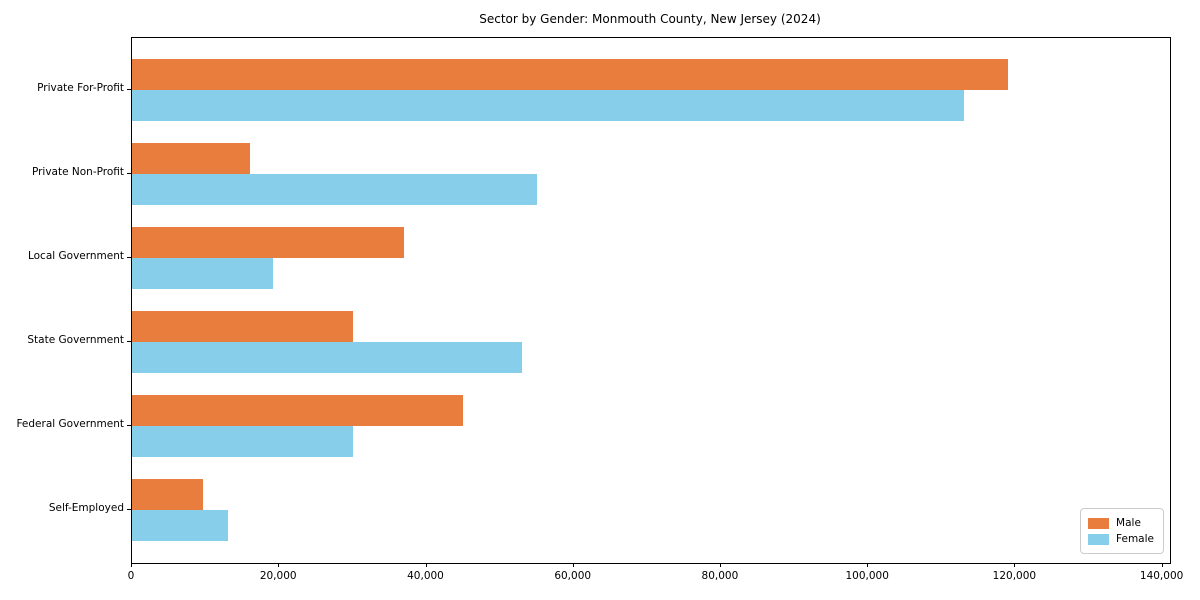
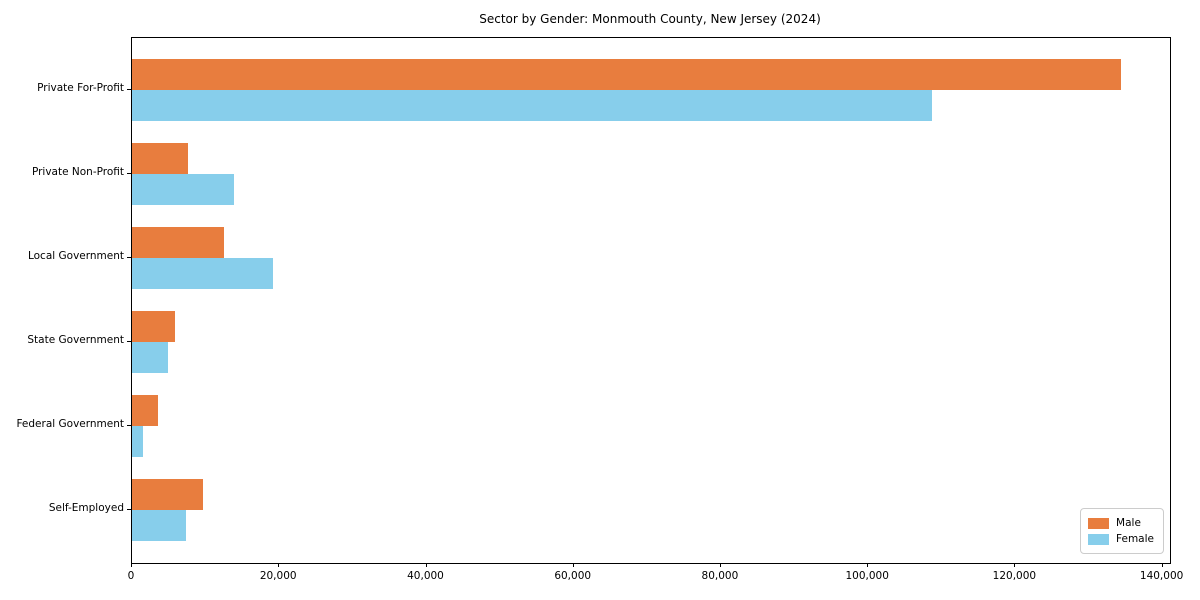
Male/Private For-Profit: 119000 -> 134000
Female/Private For-Profit: 113000 -> 109000
Male/Private Non-Profit: 16000 -> 8000
Female/Private Non-Profit: 55000 -> 14000
Male/Local Government: 37000 -> 12000
Male/State Government: 30000 -> 6000
Female/State Government: 53000 -> 5000
Male/Federal Government: 45000 -> 4000
Female/Federal Government: 30000 -> 2000
Female/Self-Employed: 13000 -> 7000
